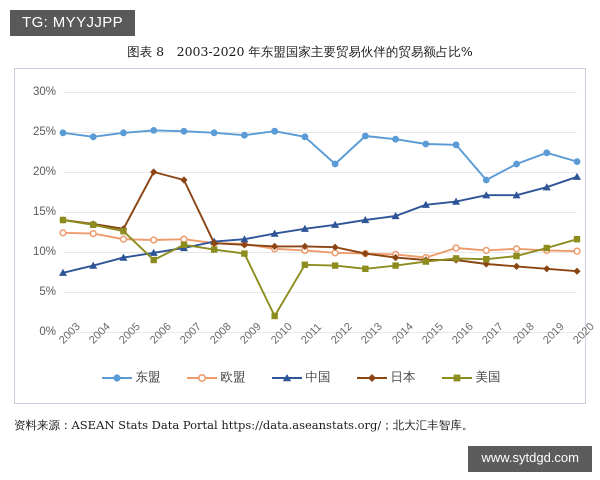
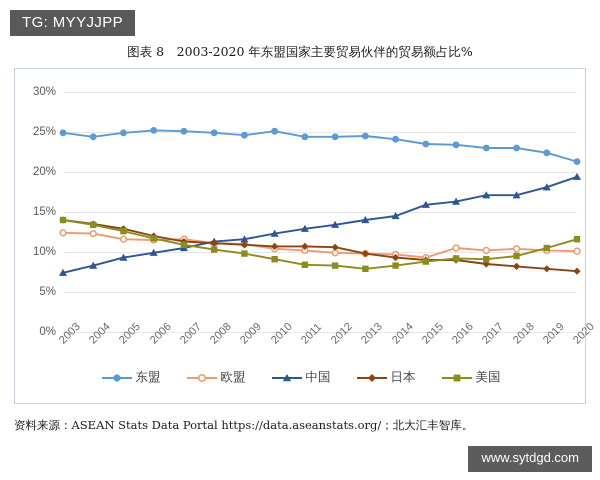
日本/2006: 20% -> 12%
美国/2006: 9% -> 12%
日本/2007: 19% -> 11%
美国/2010: 2% -> 9%
东盟/2012: 21% -> 24%
东盟/2017: 19% -> 23%
东盟/2018: 21% -> 23%
